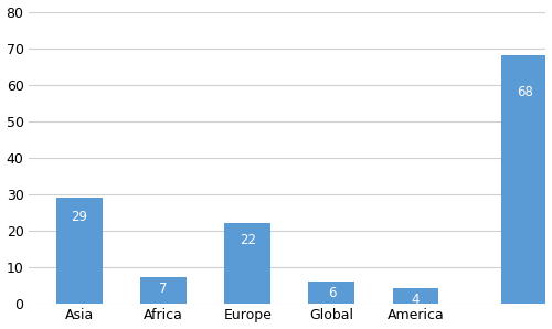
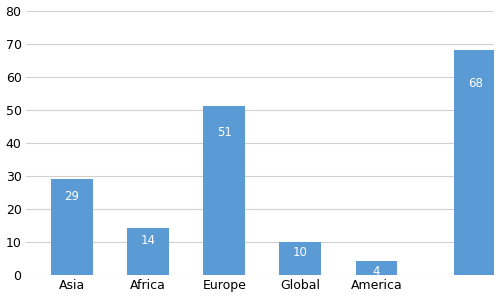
Africa: 7 -> 14
Europe: 22 -> 51
Global: 6 -> 10
